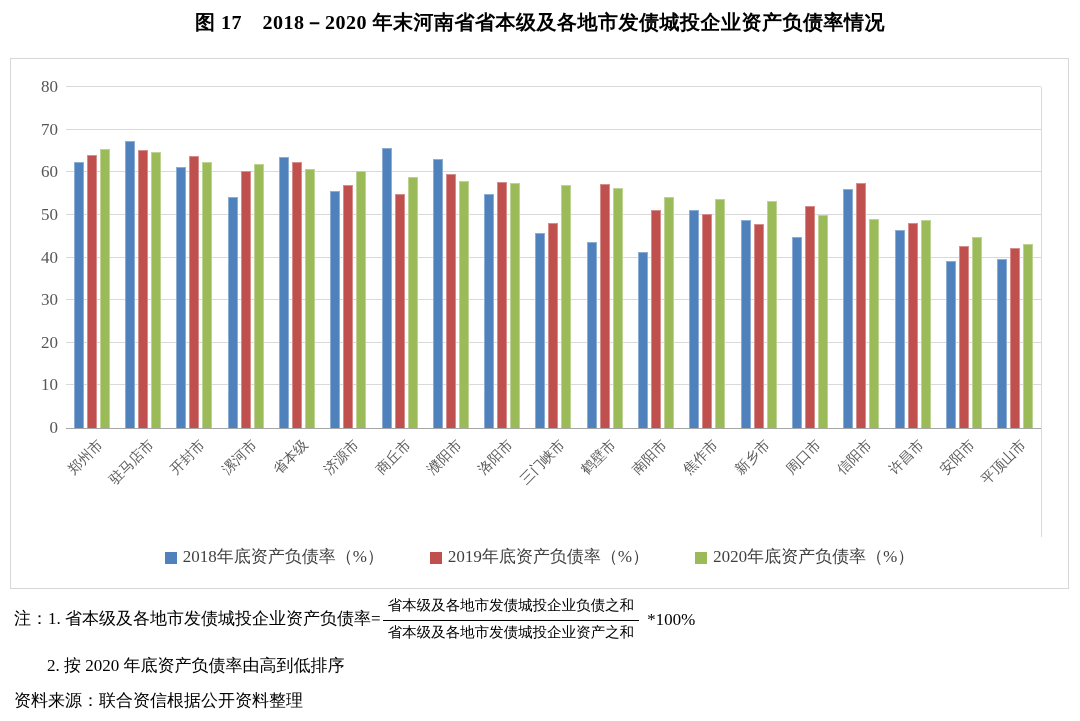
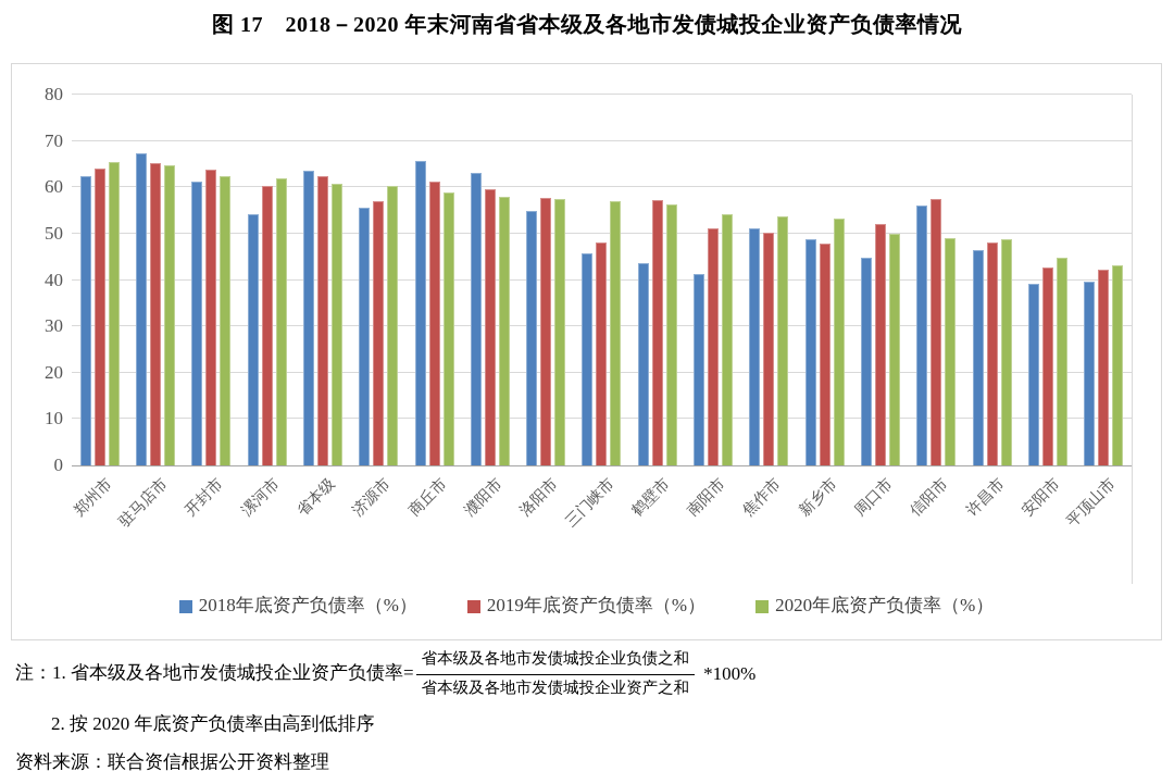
2019年底资产负债率（%）/商丘市: 55 -> 61
